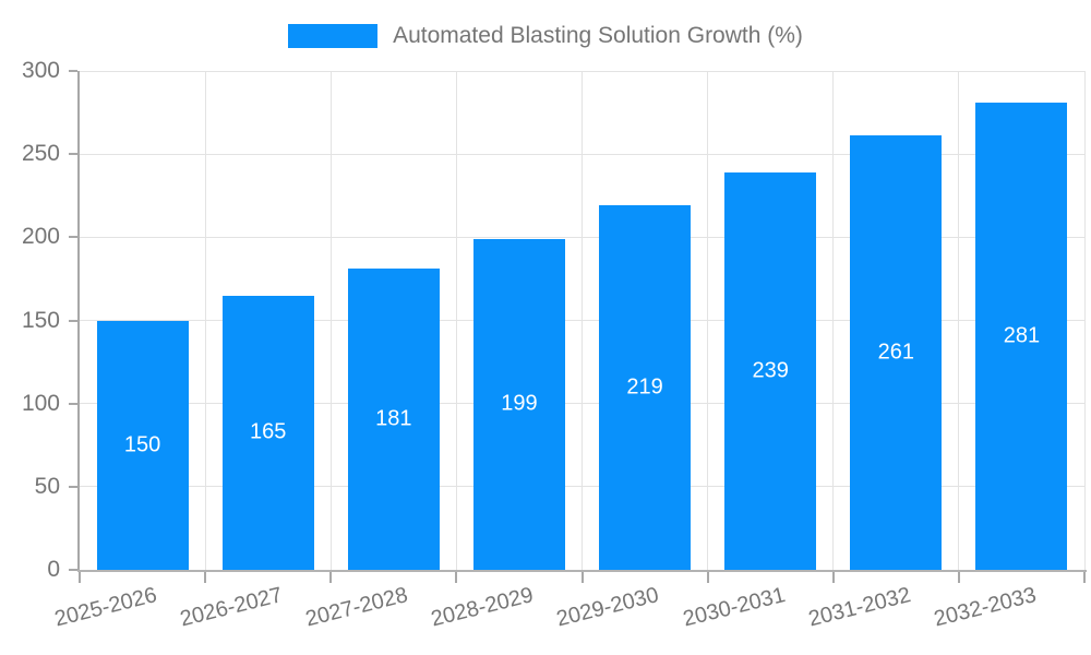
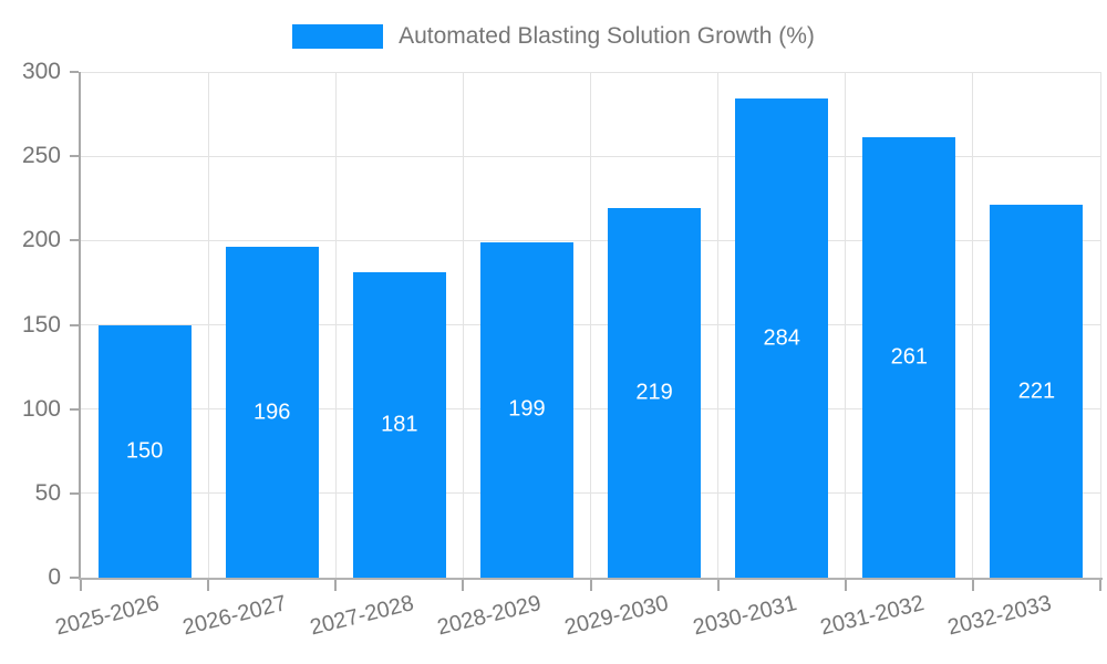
2026-2027: 165 -> 196
2030-2031: 239 -> 284
2032-2033: 281 -> 221
